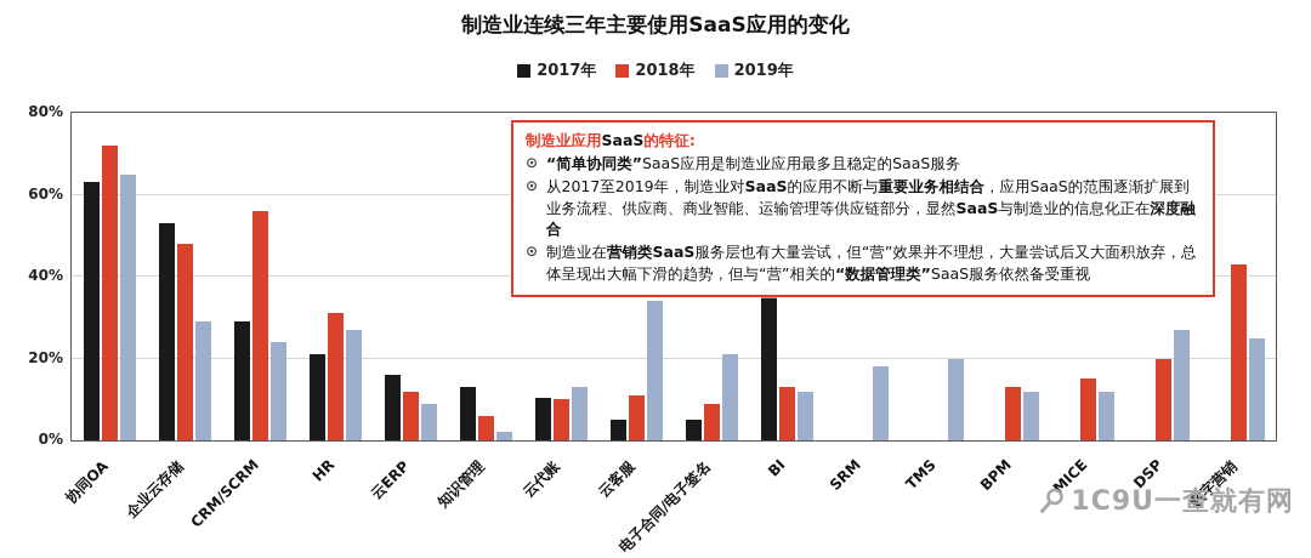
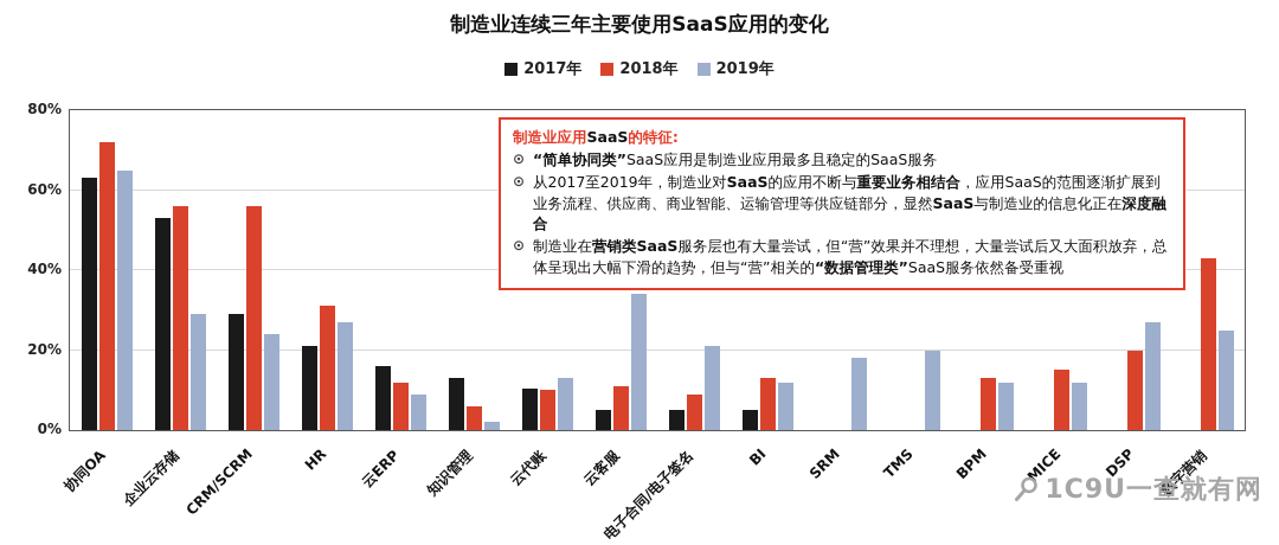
2018年/企业云存储: 48% -> 56%
2017年/BI: 37% -> 5%
